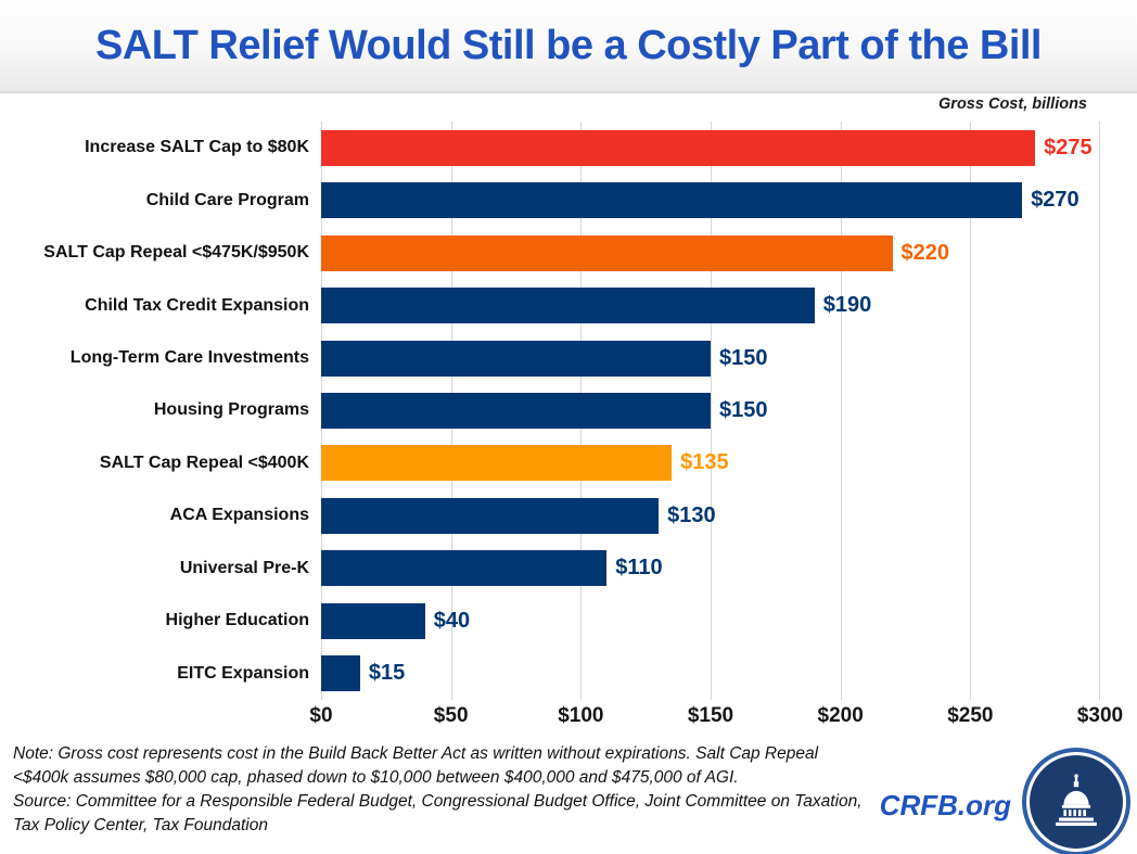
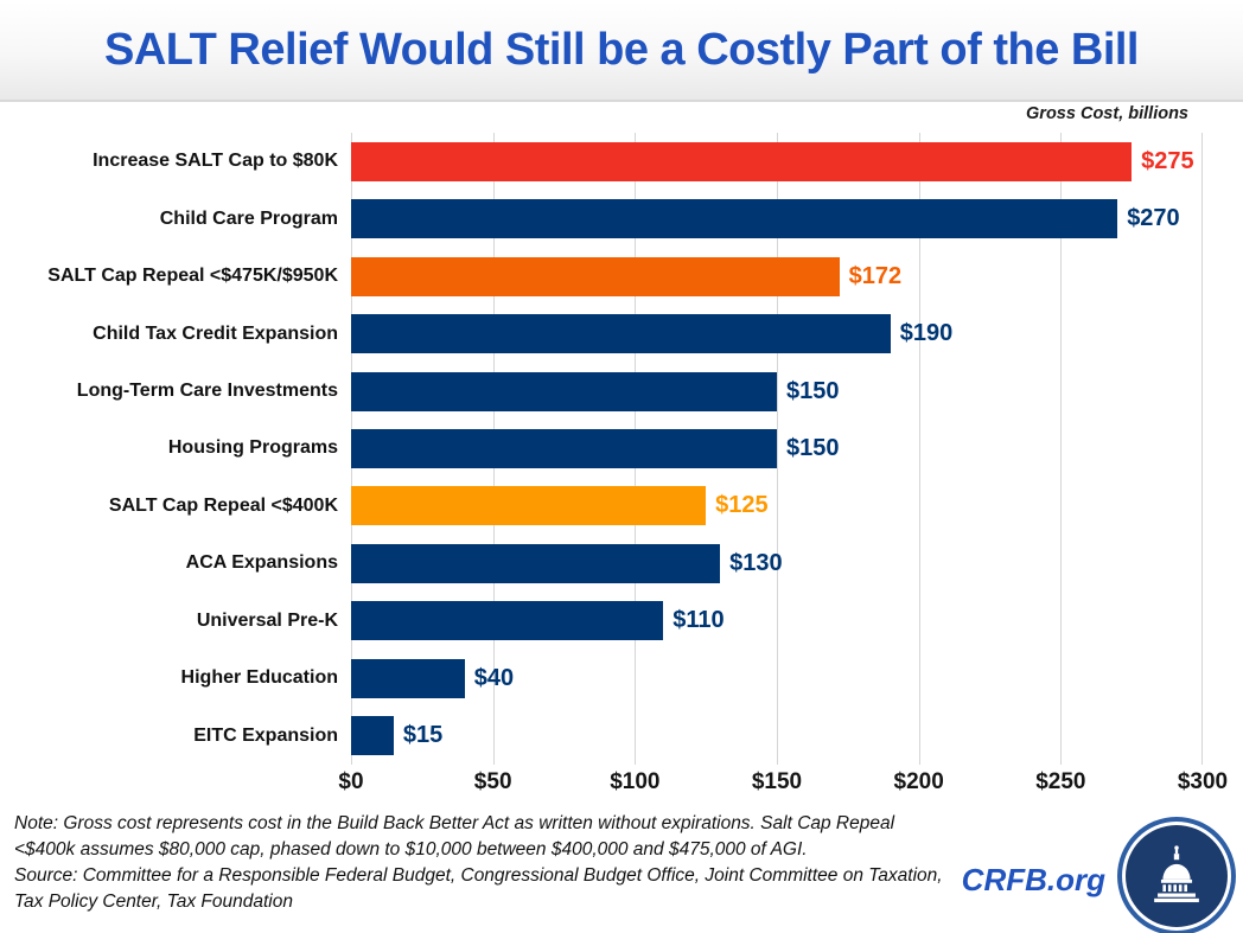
SALT Cap Repeal <$475K/$950K: $220 -> $172
SALT Cap Repeal <$400K: $135 -> $125
